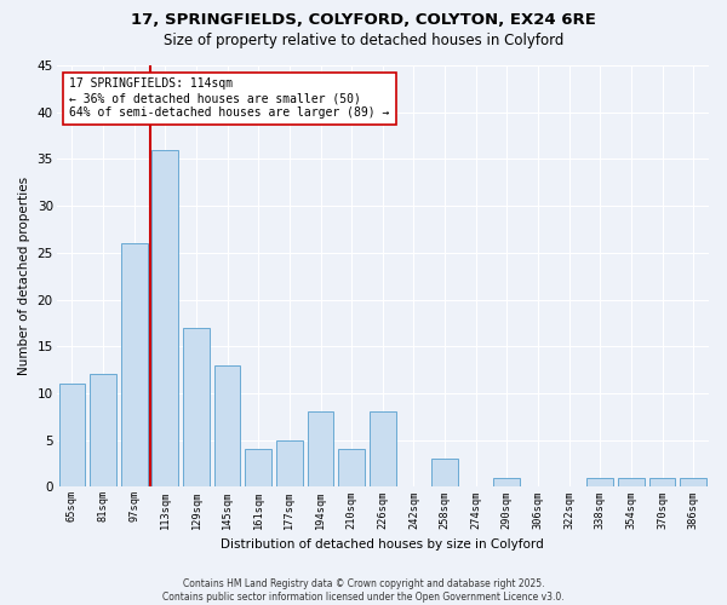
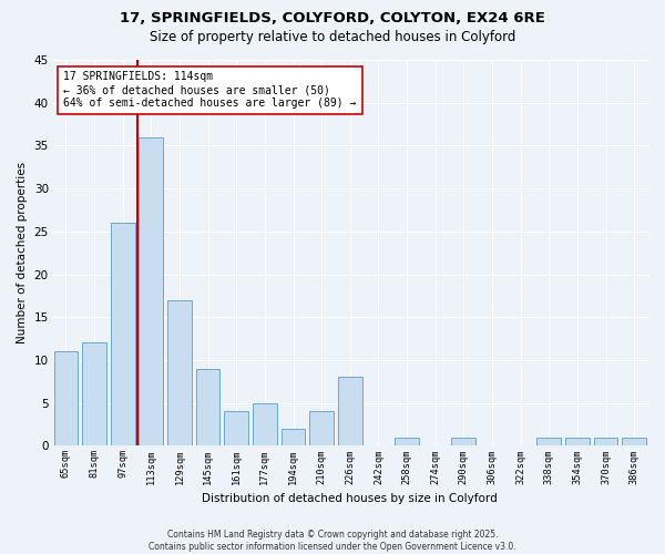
145sqm: 13 -> 9
194sqm: 8 -> 2
258sqm: 3 -> 1
